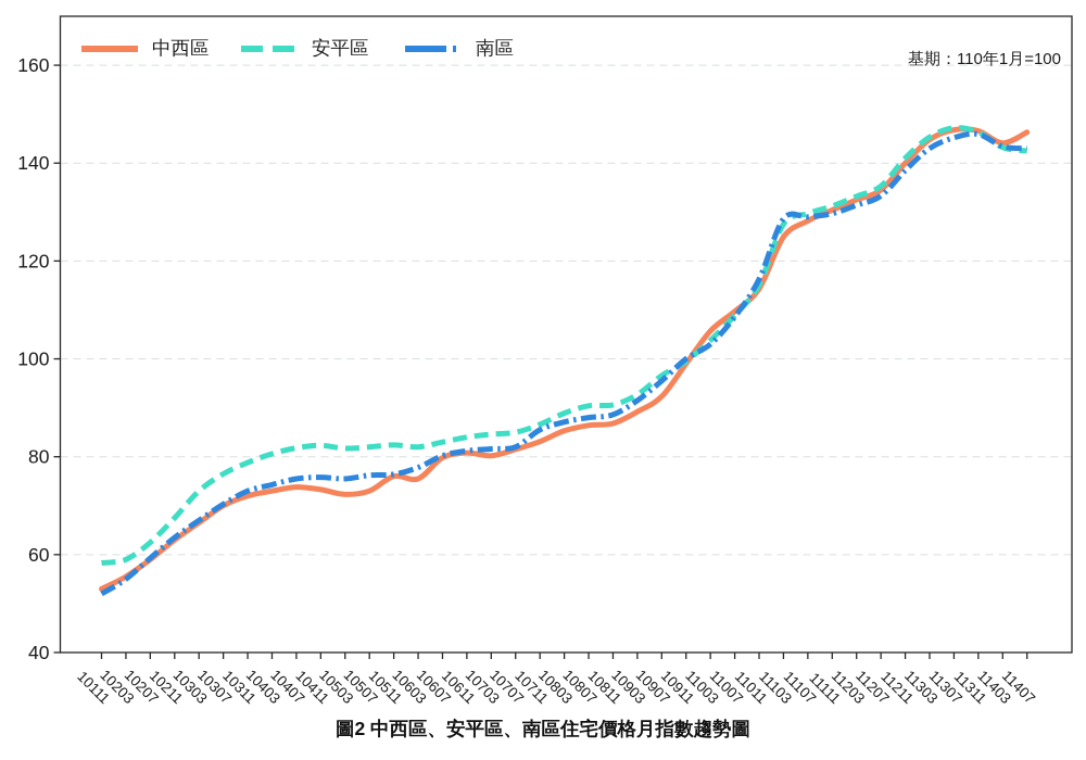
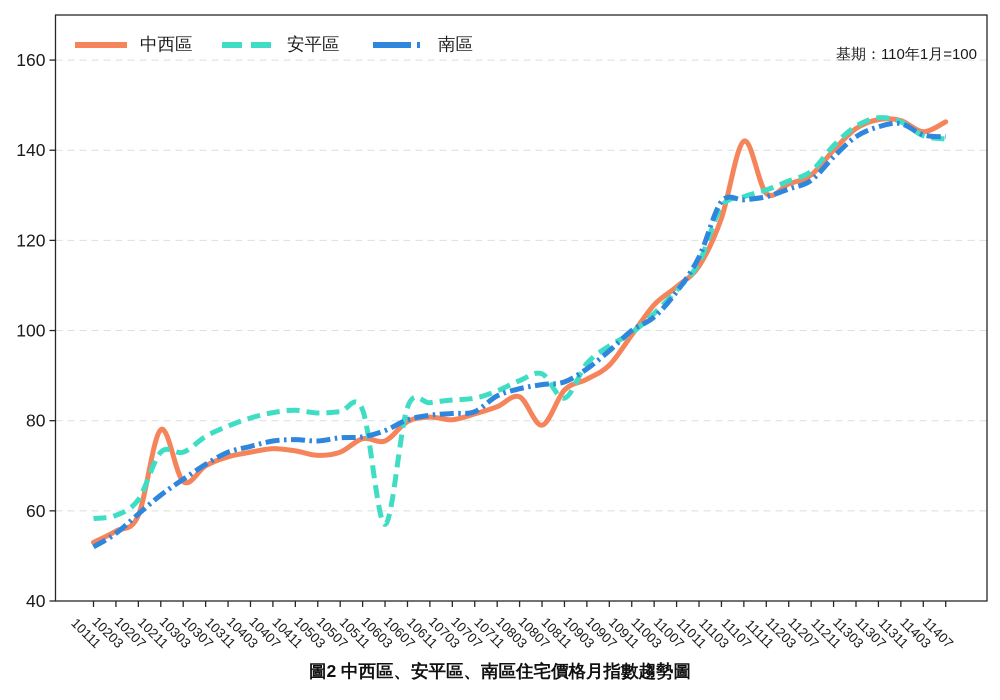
中西區/10211: 63 -> 78
安平區/10211: 68 -> 73
安平區/10603: 82 -> 57
中西區/10807: 86 -> 79
安平區/10811: 91 -> 85
中西區/11107: 128 -> 142
